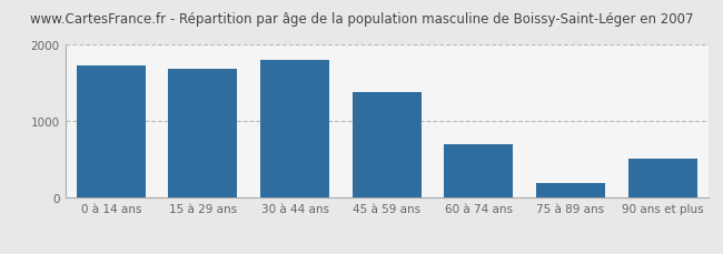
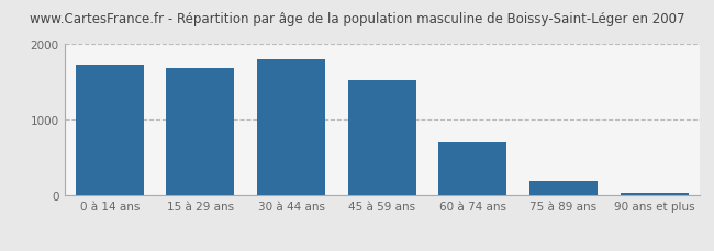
45 à 59 ans: 1380 -> 1530
90 ans et plus: 520 -> 40
